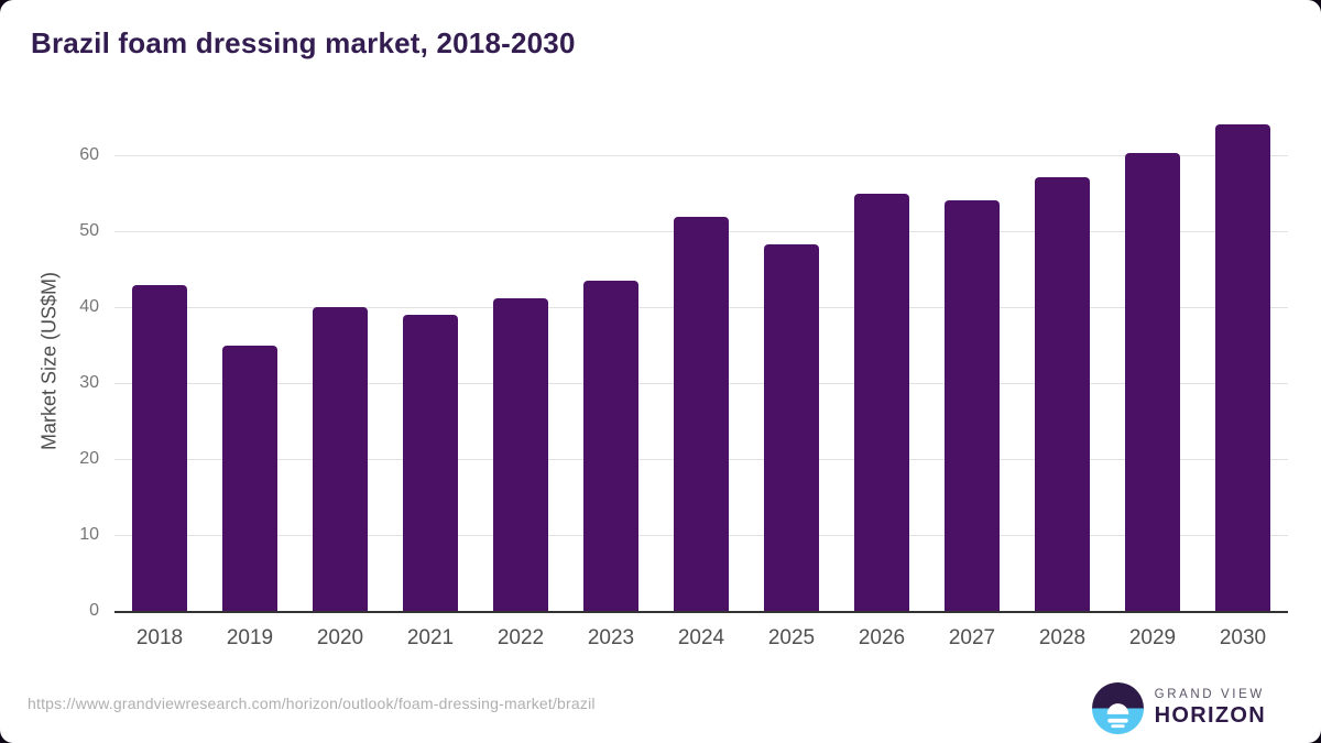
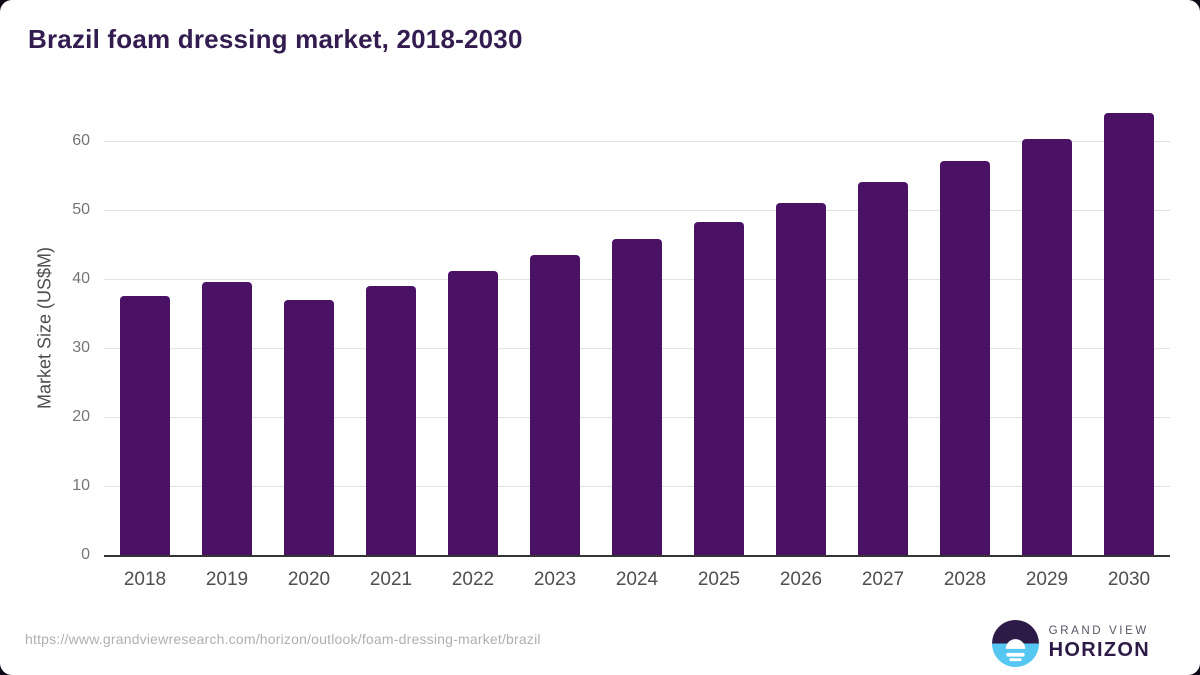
2018: 43 -> 38
2019: 35 -> 40
2020: 40 -> 37
2024: 52 -> 46
2026: 55 -> 51
